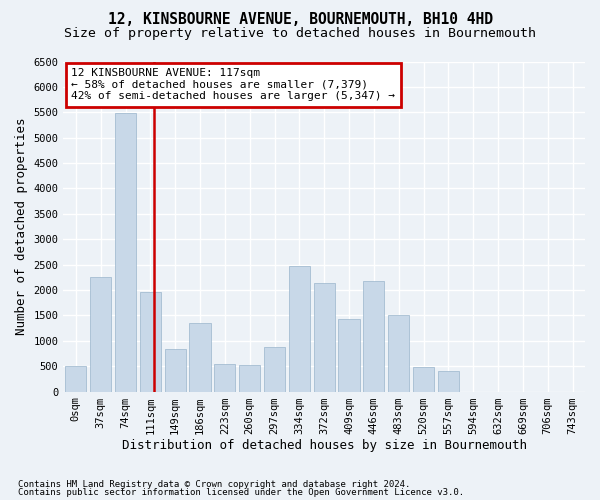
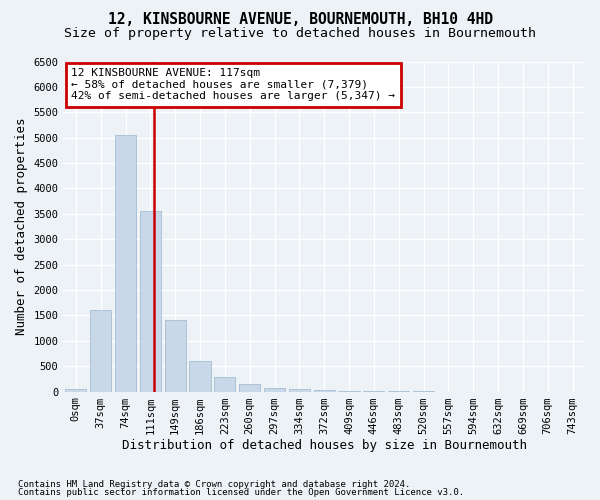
0sqm: 500 -> 50
37sqm: 2260 -> 1600
74sqm: 5480 -> 5050
111sqm: 1960 -> 3550
149sqm: 840 -> 1400
186sqm: 1360 -> 600
223sqm: 540 -> 280
260sqm: 520 -> 140
297sqm: 880 -> 80
334sqm: 2480 -> 50
372sqm: 2140 -> 30
409sqm: 1420 -> 20
446sqm: 2180 -> 10
483sqm: 1500 -> 0
520sqm: 480 -> 0
557sqm: 400 -> 0
